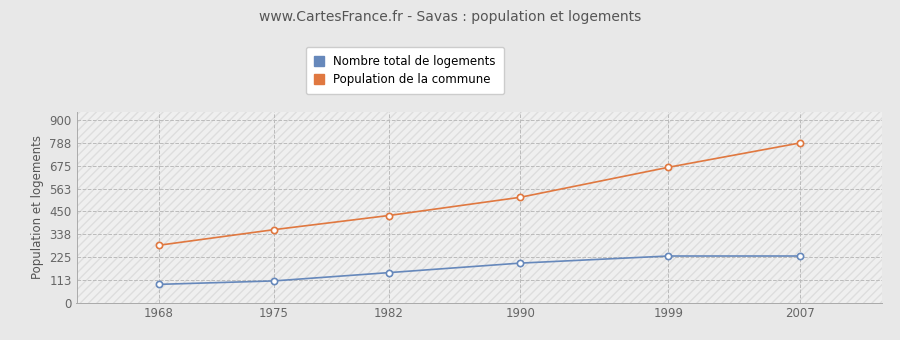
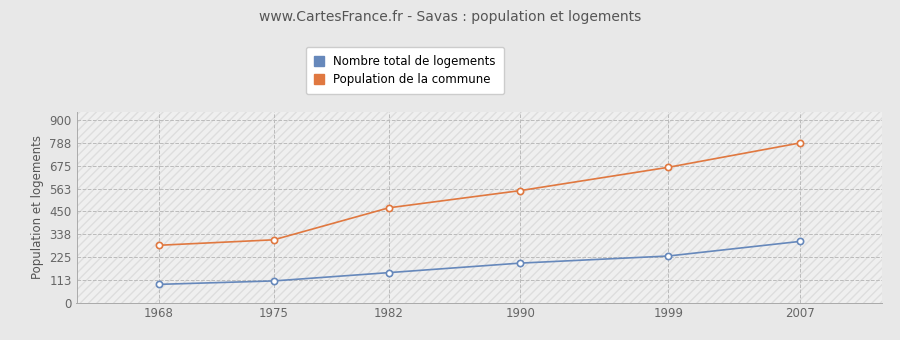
Population de la commune/1975: 360 -> 310
Population de la commune/1982: 430 -> 468
Population de la commune/1990: 520 -> 553
Nombre total de logements/2007: 230 -> 302
